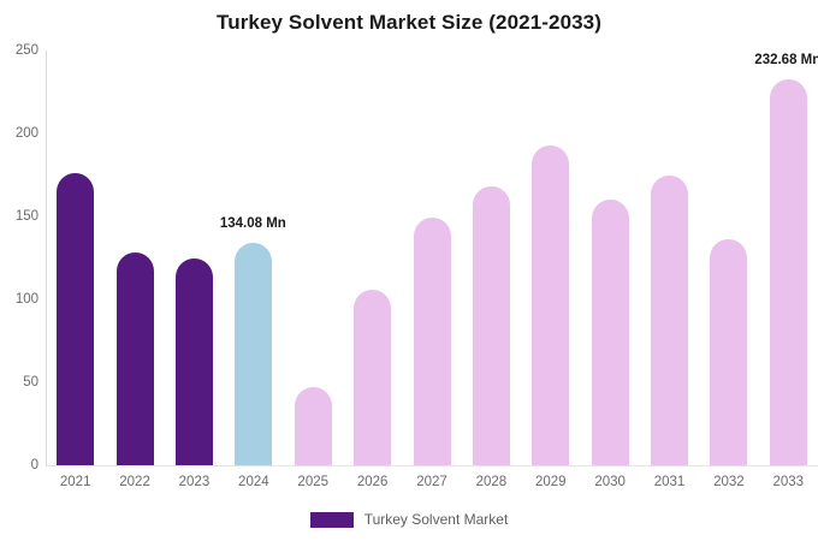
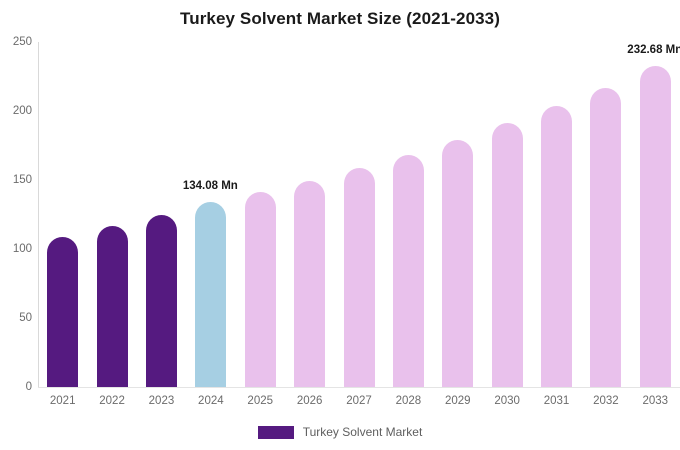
2021: 176 -> 109
2022: 128 -> 116
2025: 47 -> 142
2026: 106 -> 150
2027: 149 -> 158
2029: 193 -> 179
2030: 160 -> 191
2031: 175 -> 204
2032: 136 -> 216
